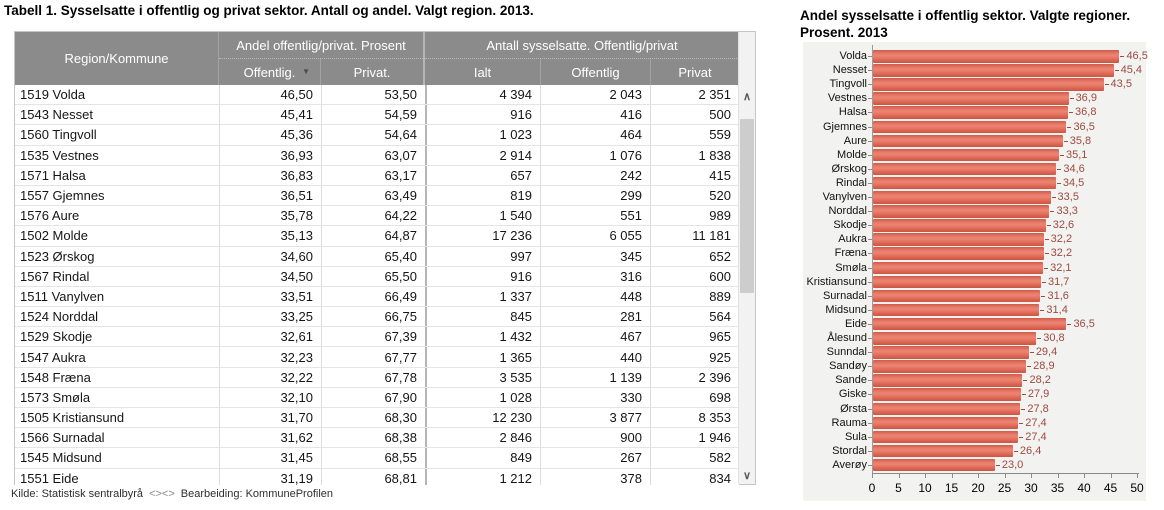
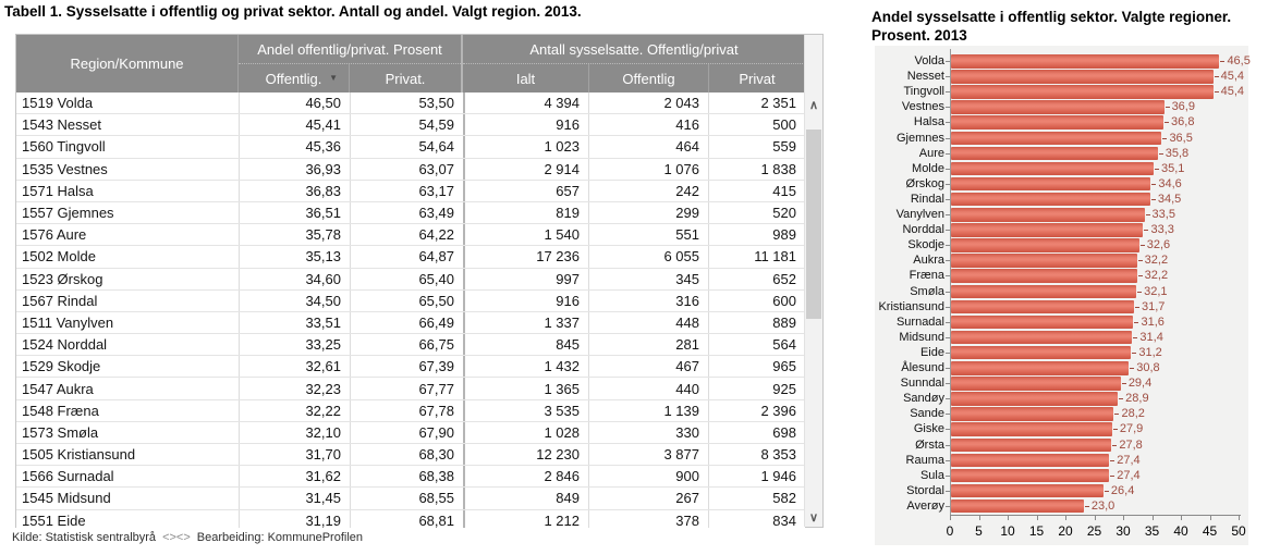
Tingvoll: 43,5 -> 45,4
Eide: 36,5 -> 31,2
